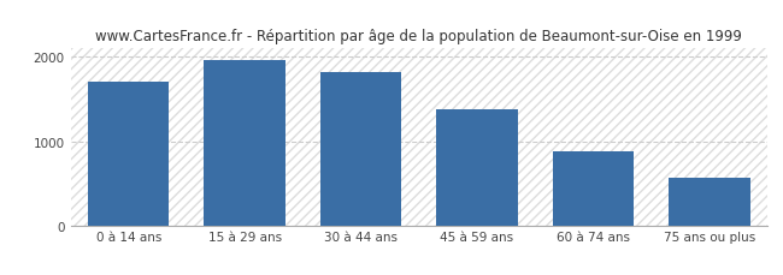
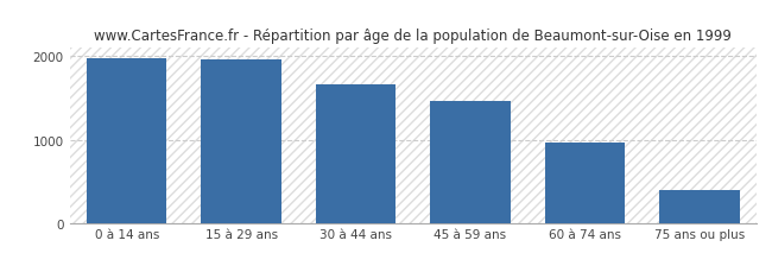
0 à 14 ans: 1700 -> 1980
30 à 44 ans: 1820 -> 1660
45 à 59 ans: 1380 -> 1460
60 à 74 ans: 880 -> 960
75 ans ou plus: 560 -> 400
